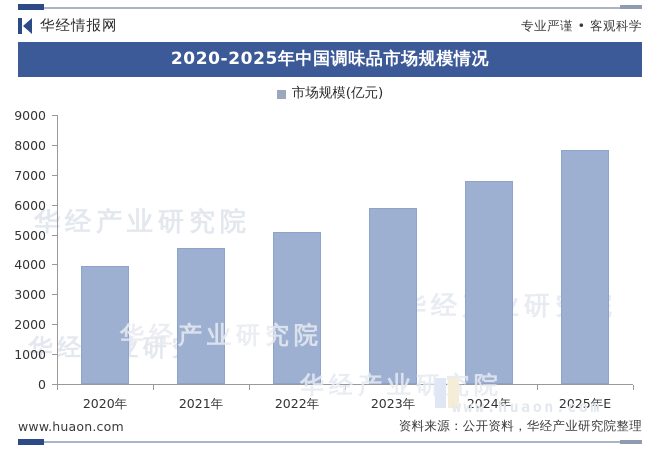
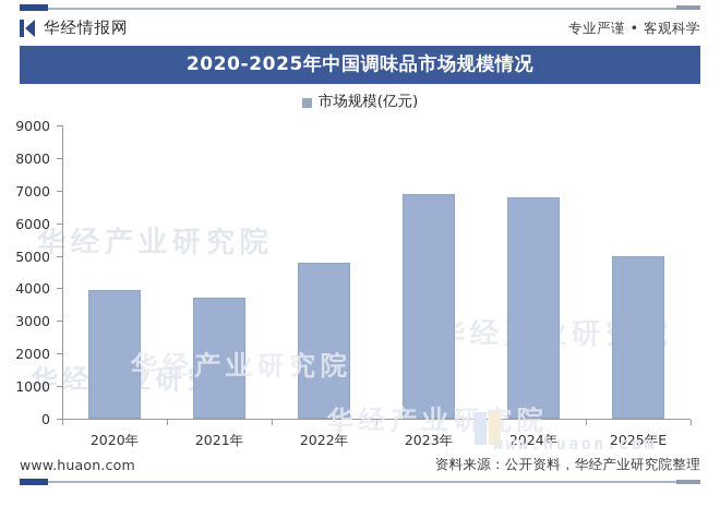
2021年: 4600 -> 3700
2022年: 5100 -> 4800
2023年: 5900 -> 6900
2025年E: 7800 -> 5000
